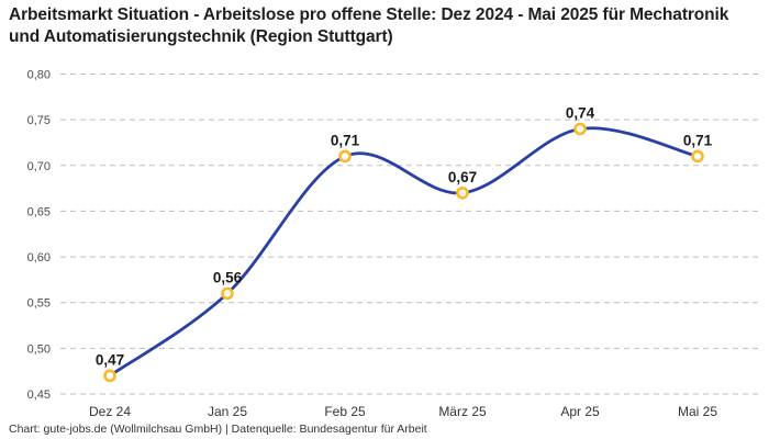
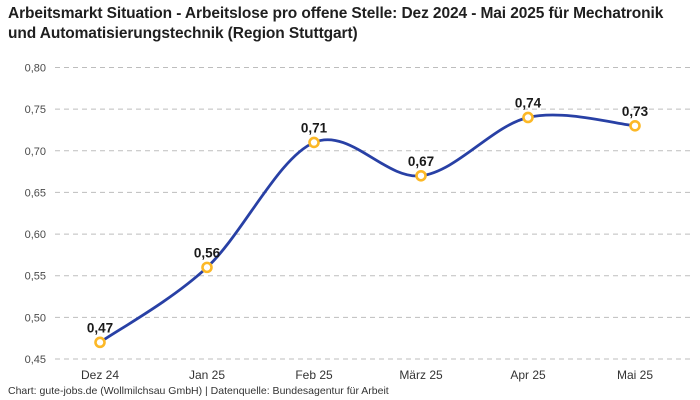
Mai 25: 0,71 -> 0,73
